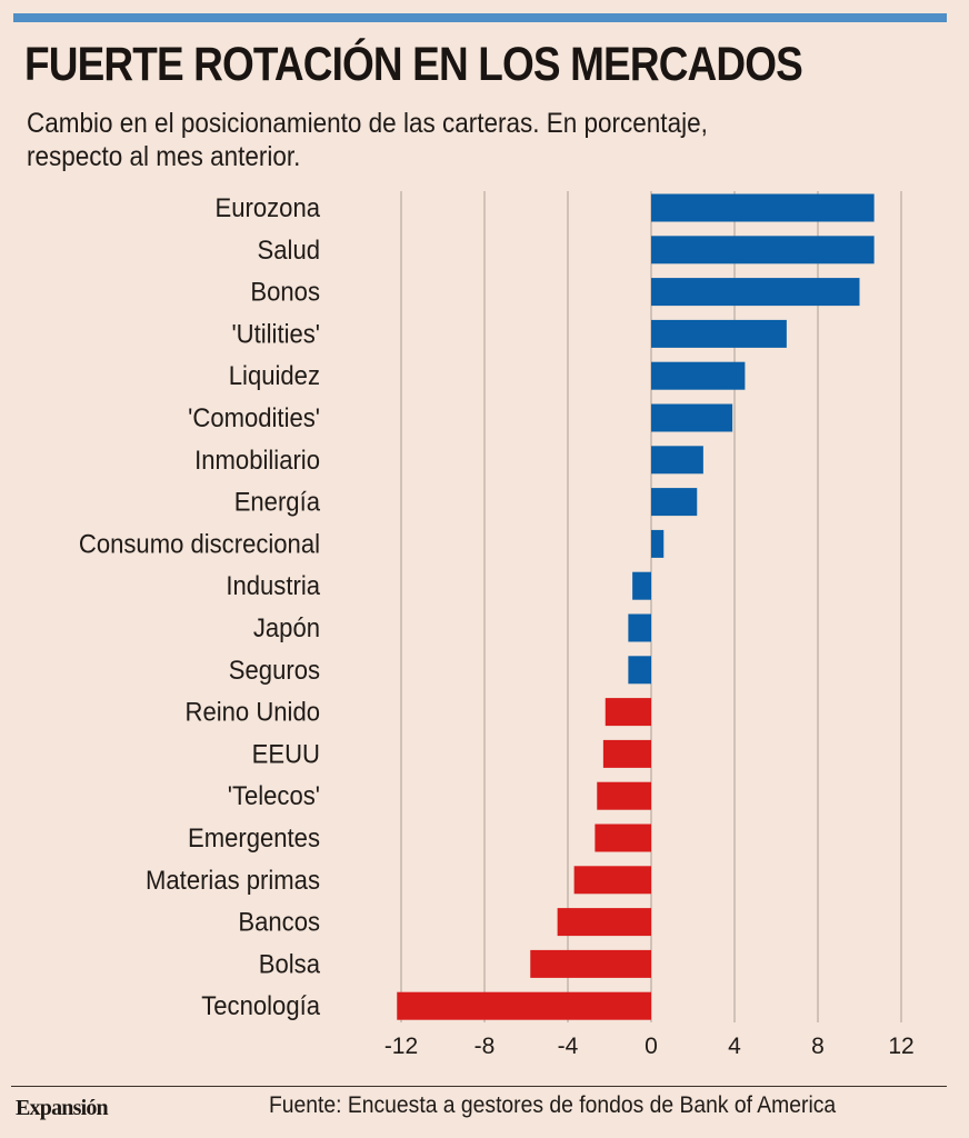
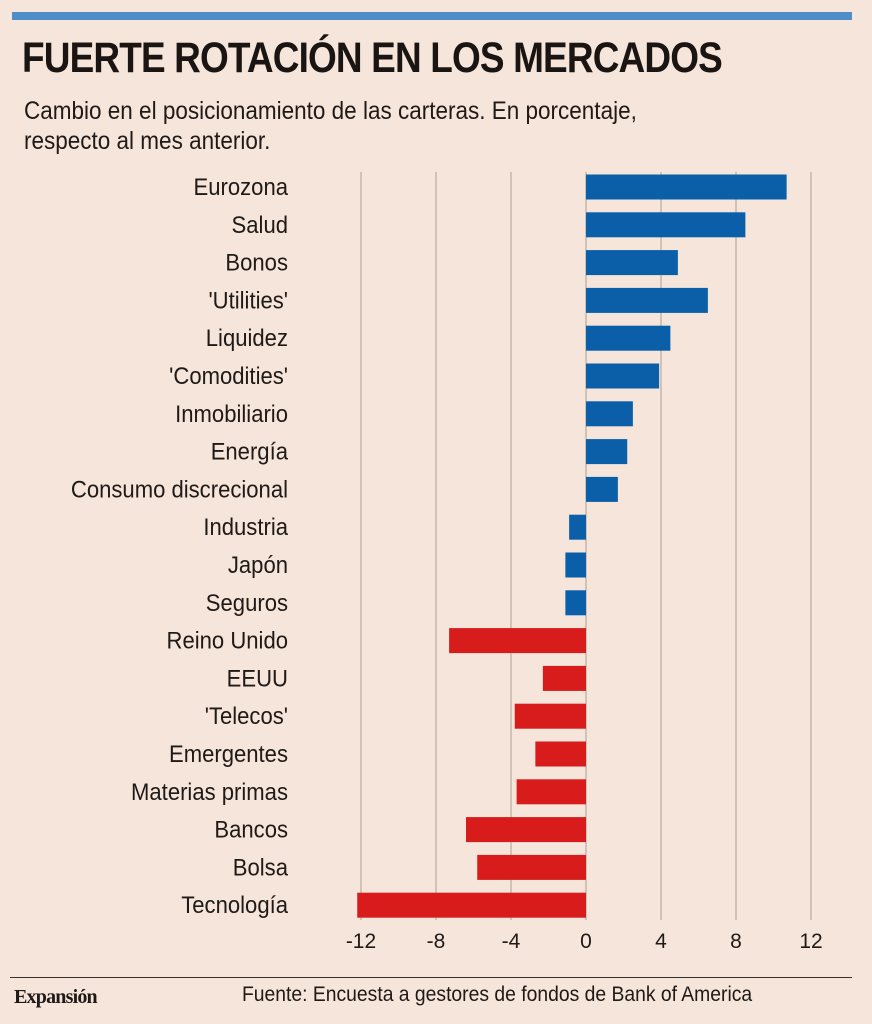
Salud: 10.7 -> 8.5
Bonos: 10.0 -> 4.9
Consumo discrecional: 0.6 -> 1.7
Reino Unido: -2.2 -> -7.3
'Telecos': -2.6 -> -3.8
Bancos: -4.5 -> -6.4
